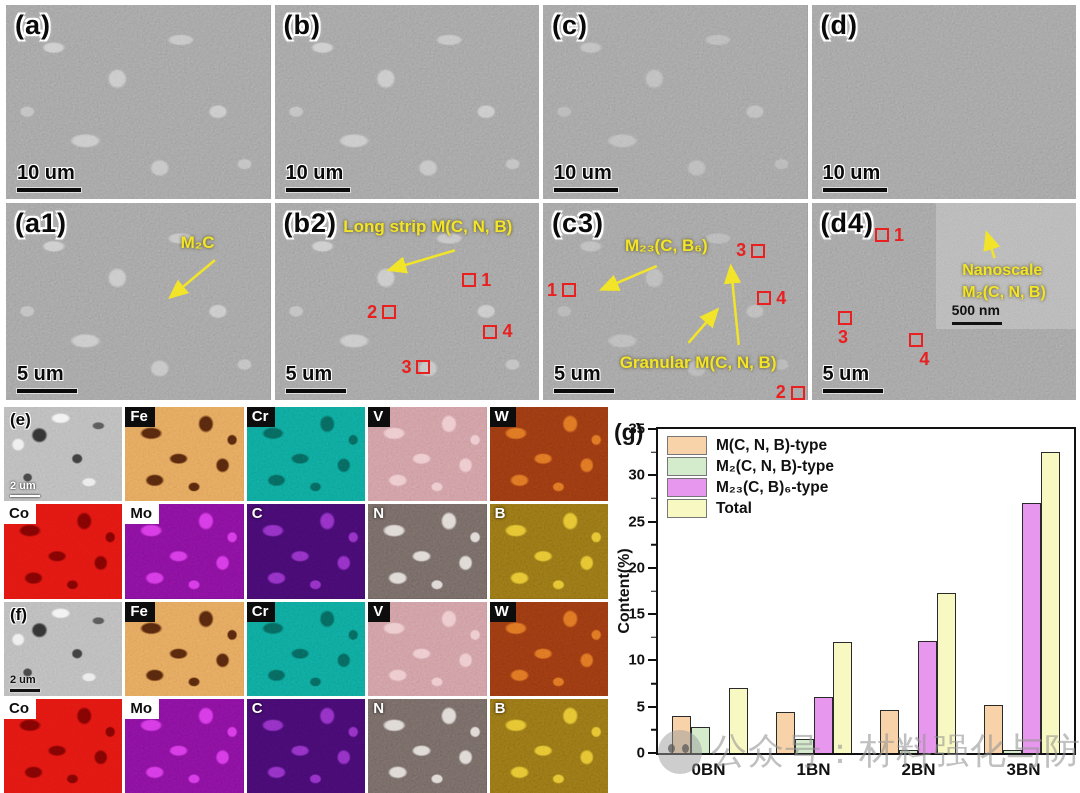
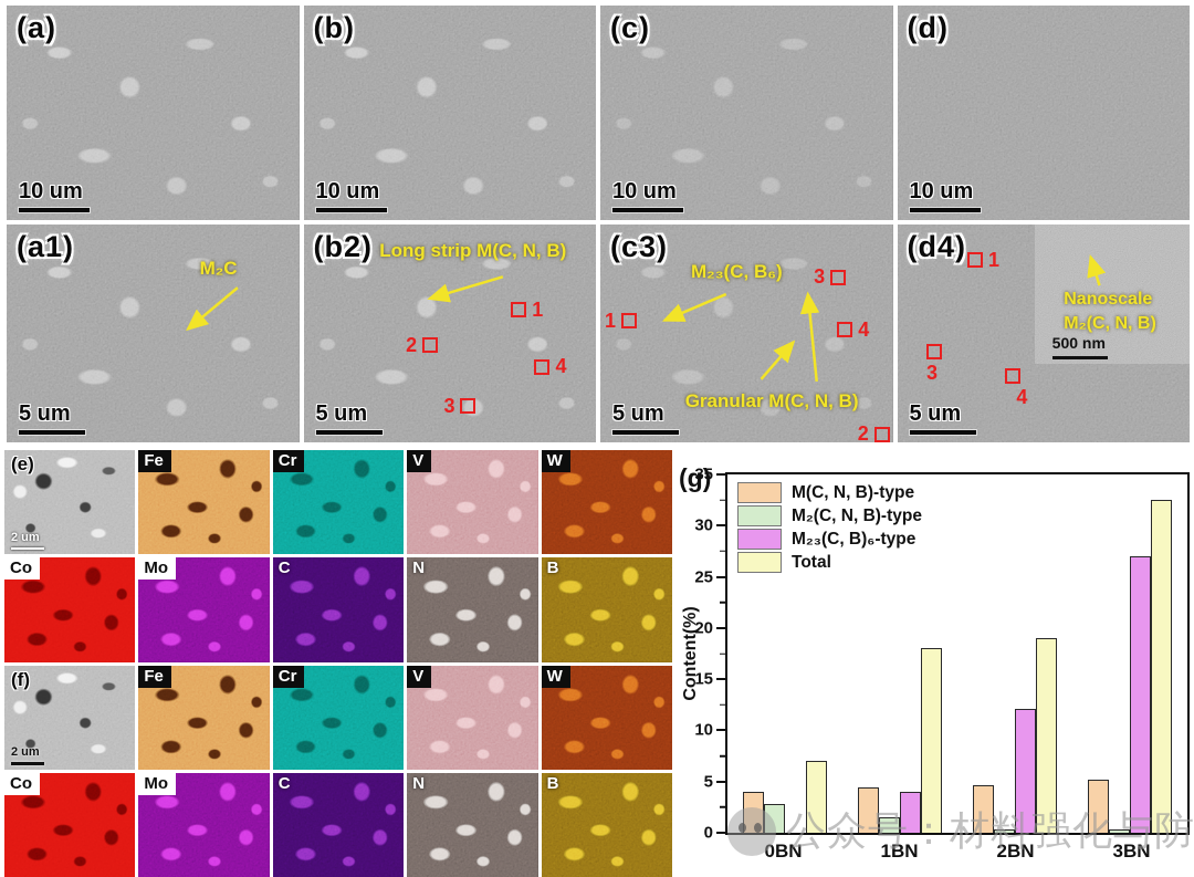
M₂₃(C, B)₆-type/1BN: 6 -> 4
Total/1BN: 12 -> 18
Total/2BN: 17 -> 19
